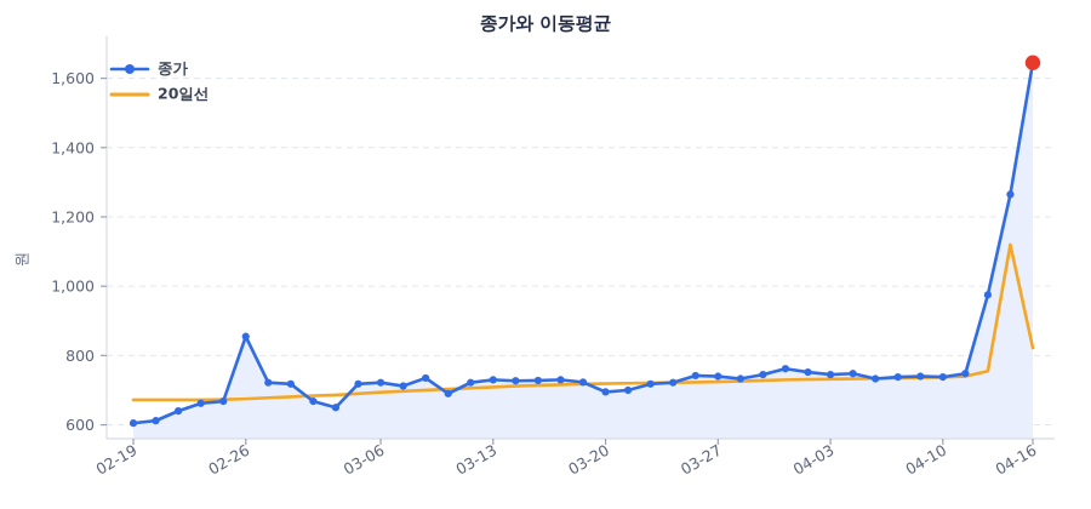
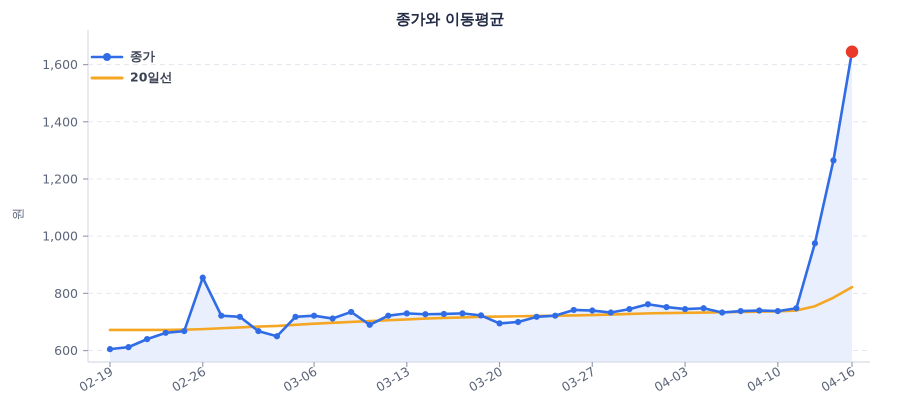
20일선/04-16: 1120 -> 780
